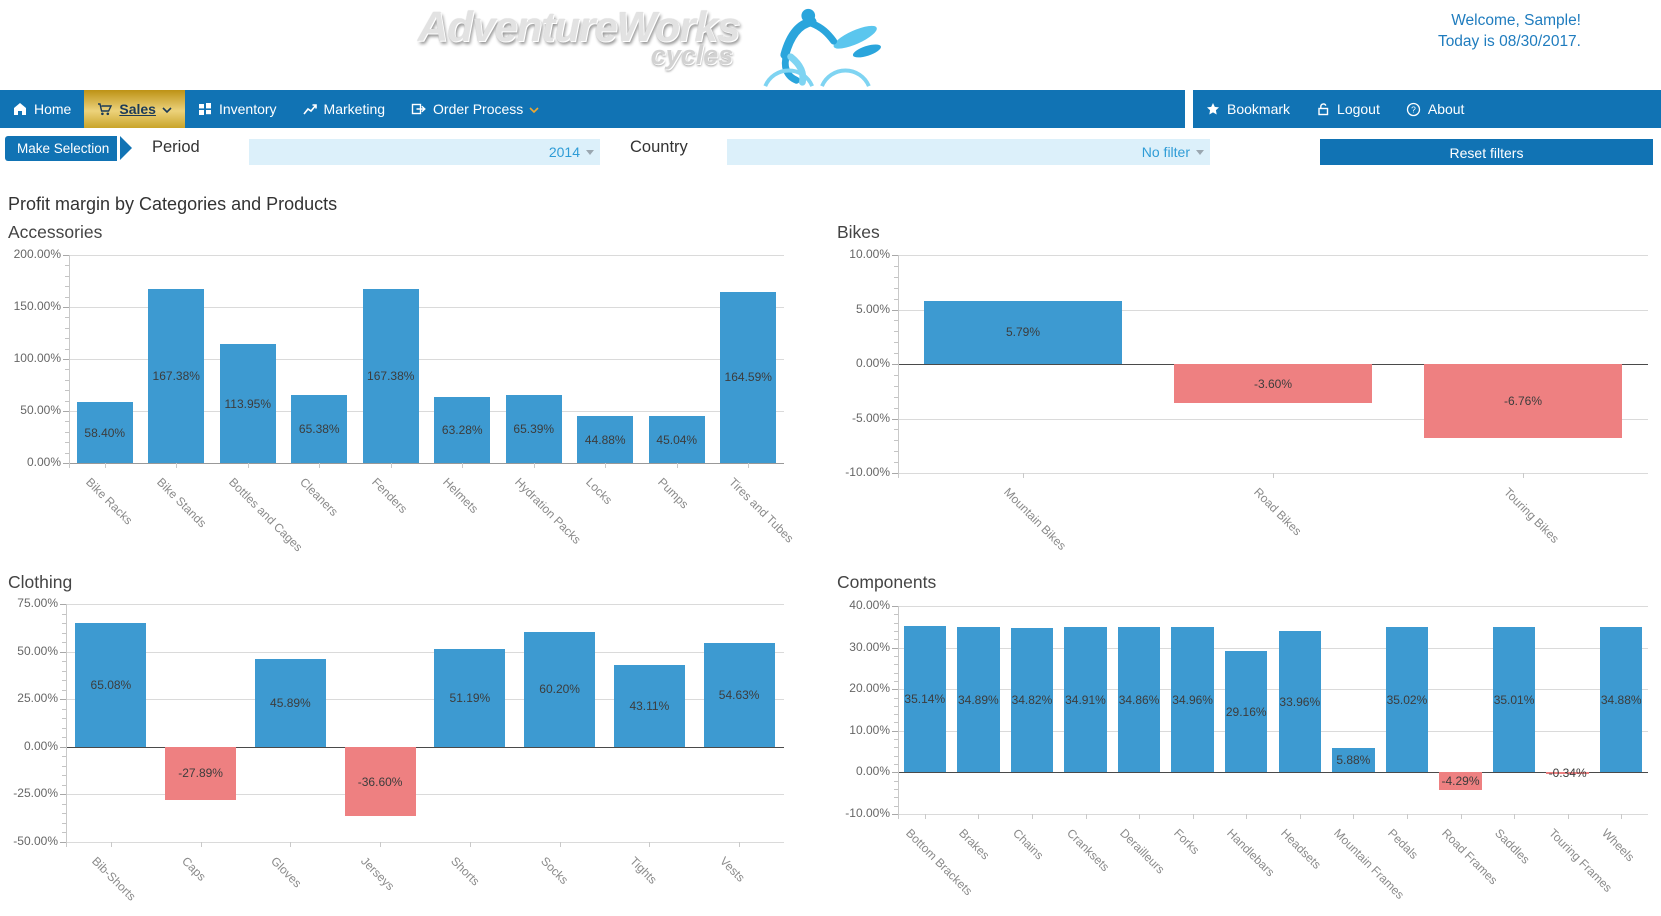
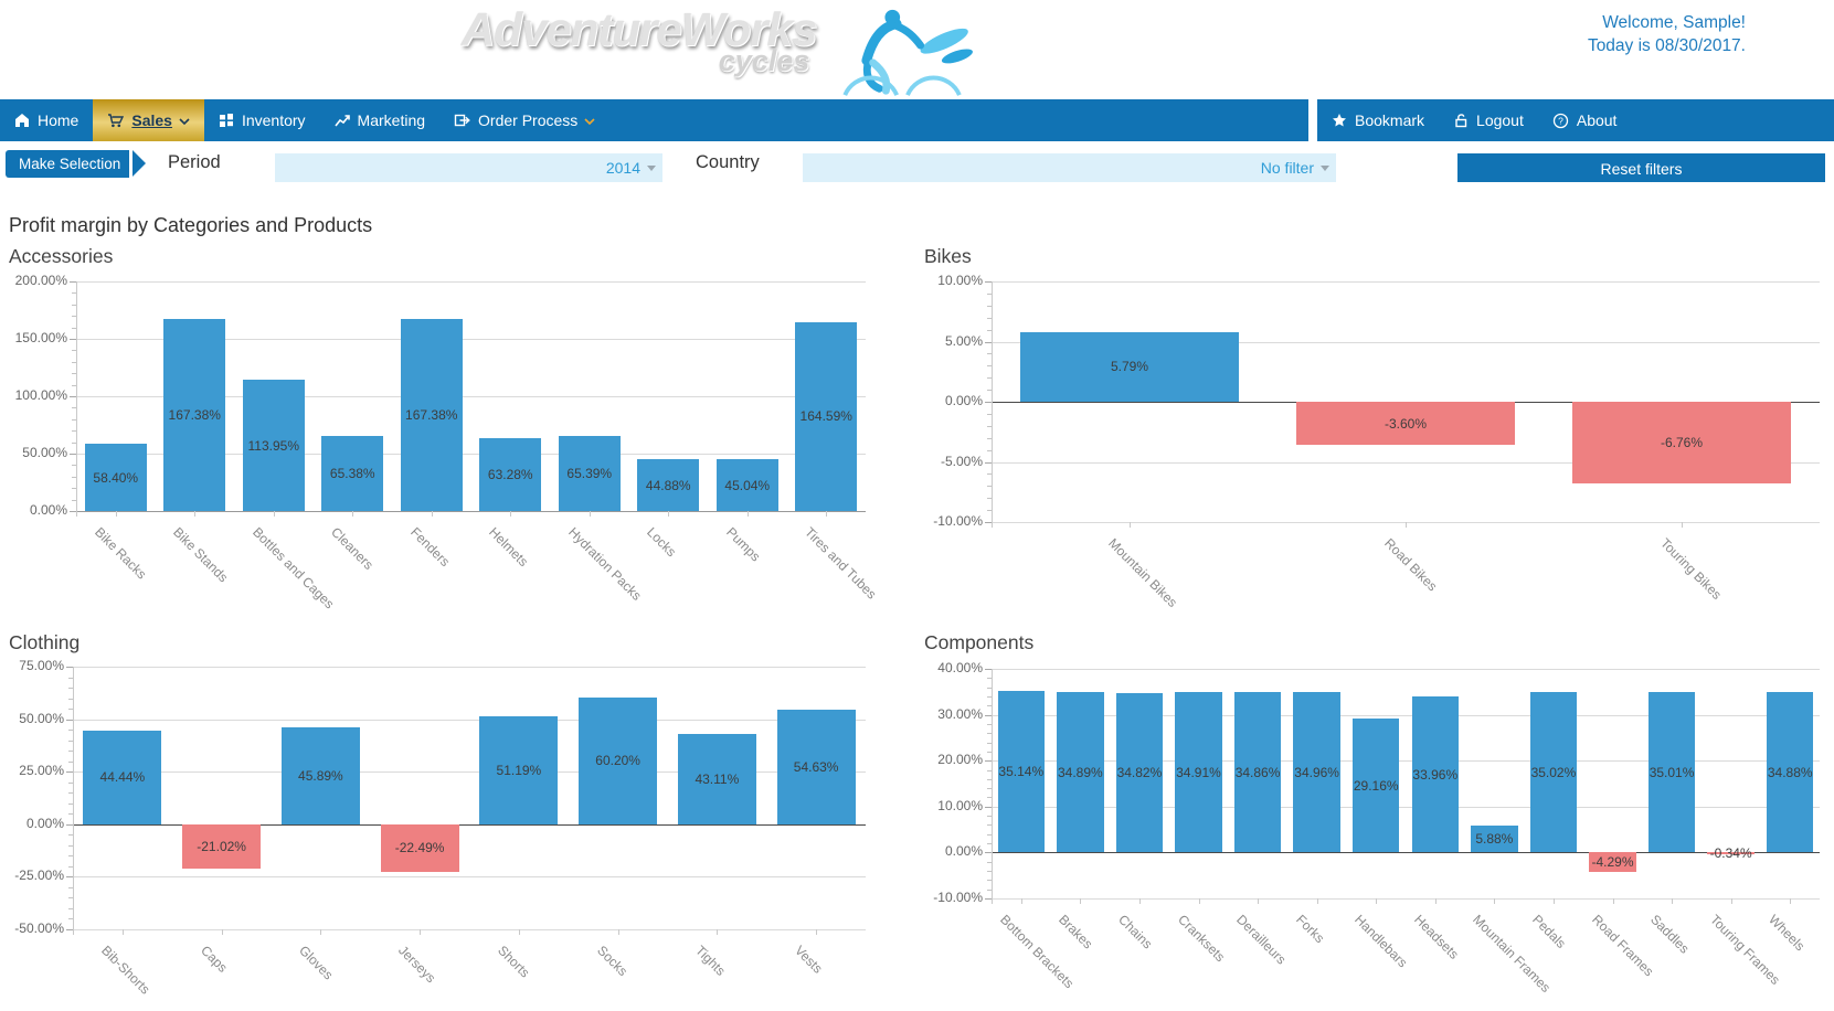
Clothing/Bib-Shorts: 65.08% -> 44.44%
Clothing/Caps: -27.89% -> -21.02%
Clothing/Jerseys: -36.60% -> -22.49%
